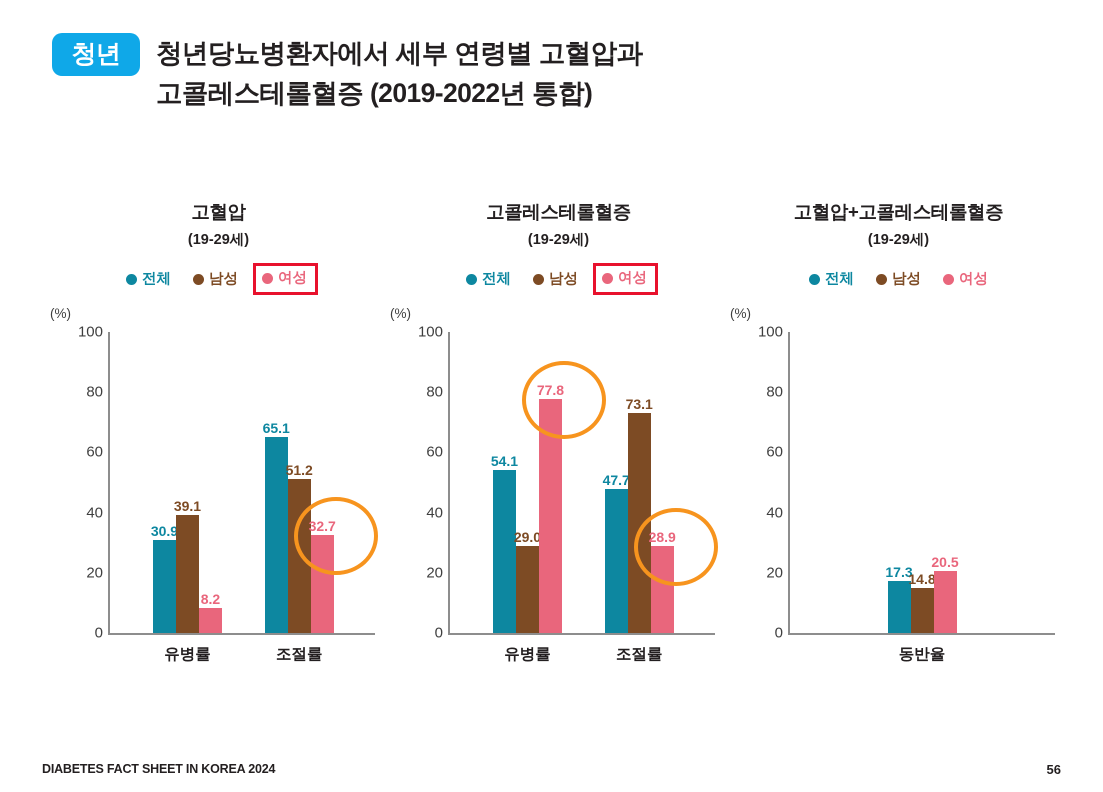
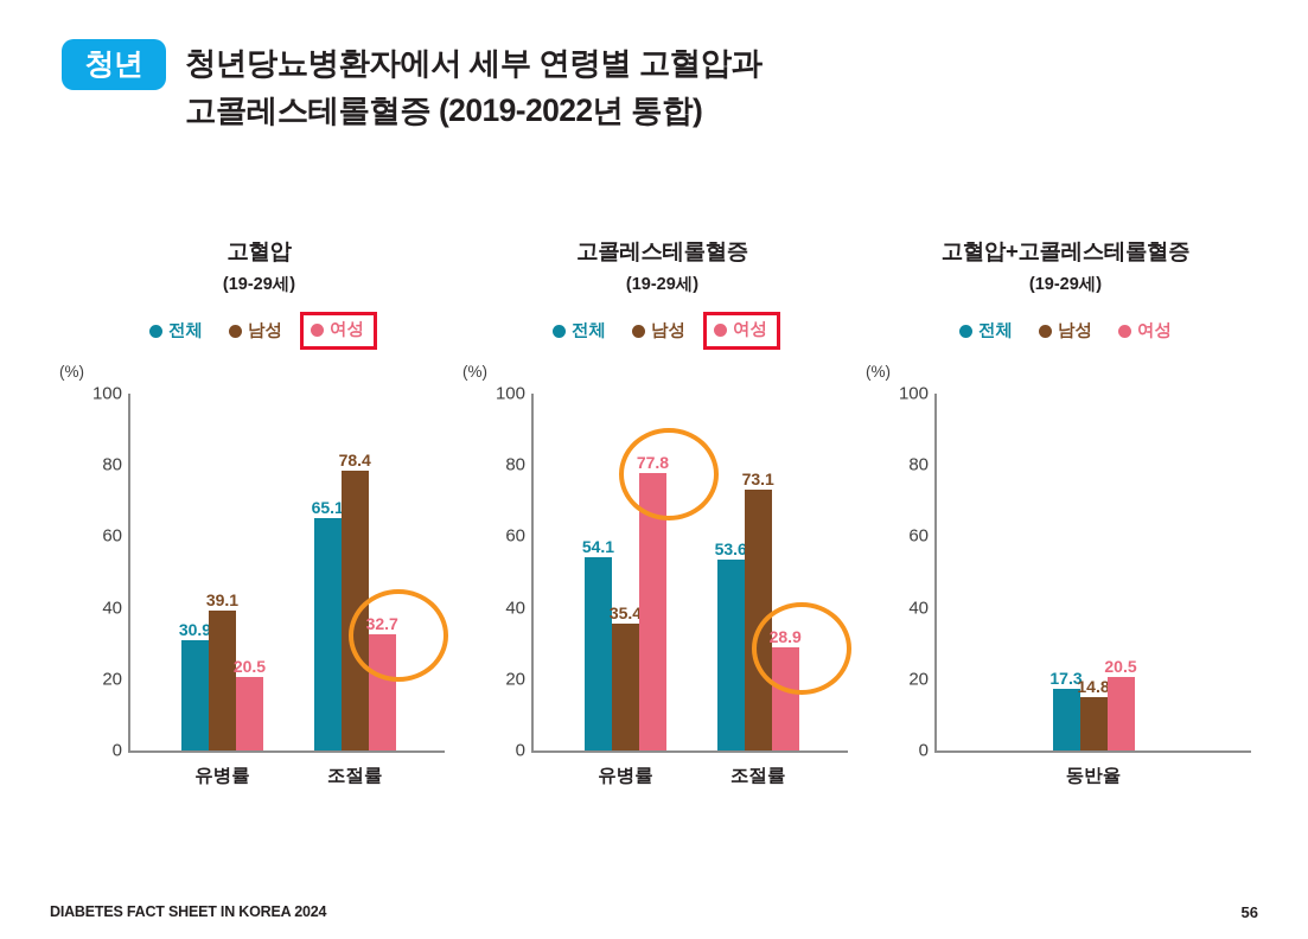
고혈압/여성/유병률: 8.2 -> 20.5
고혈압/남성/조절률: 51.2 -> 78.4
고콜레스테롤혈증/남성/유병률: 29.0 -> 35.4
고콜레스테롤혈증/전체/조절률: 47.7 -> 53.6
